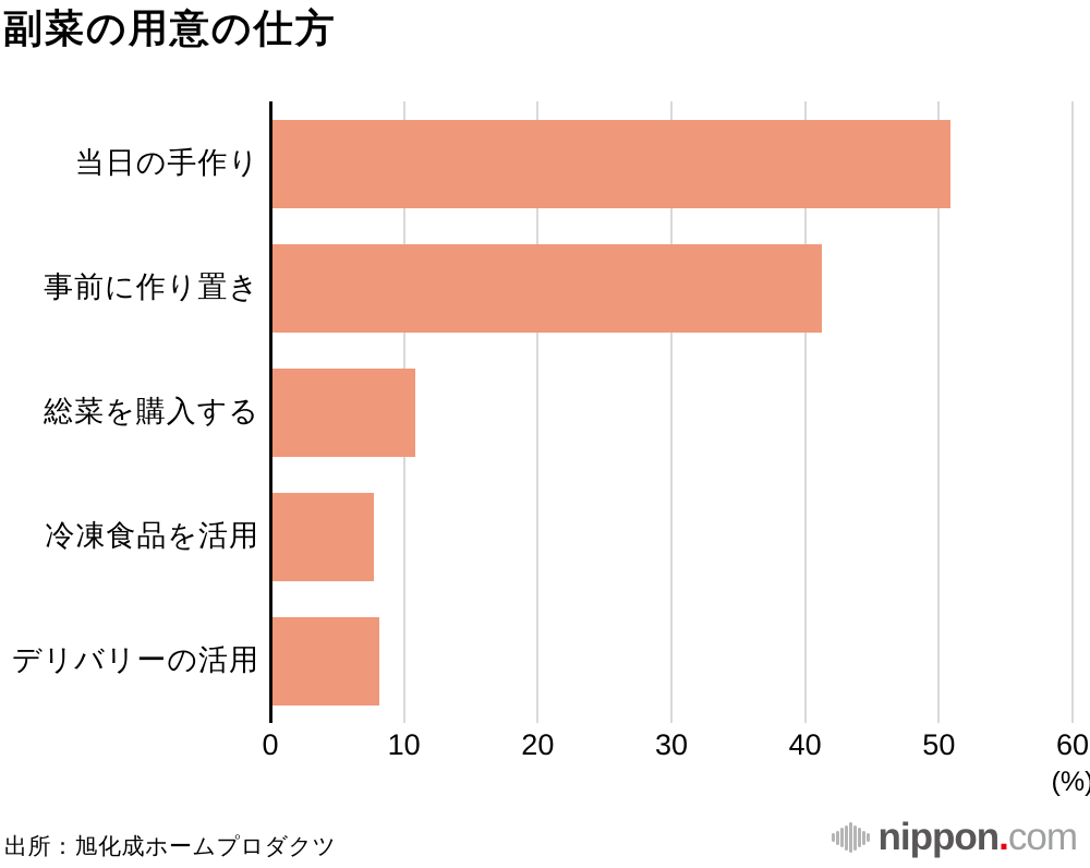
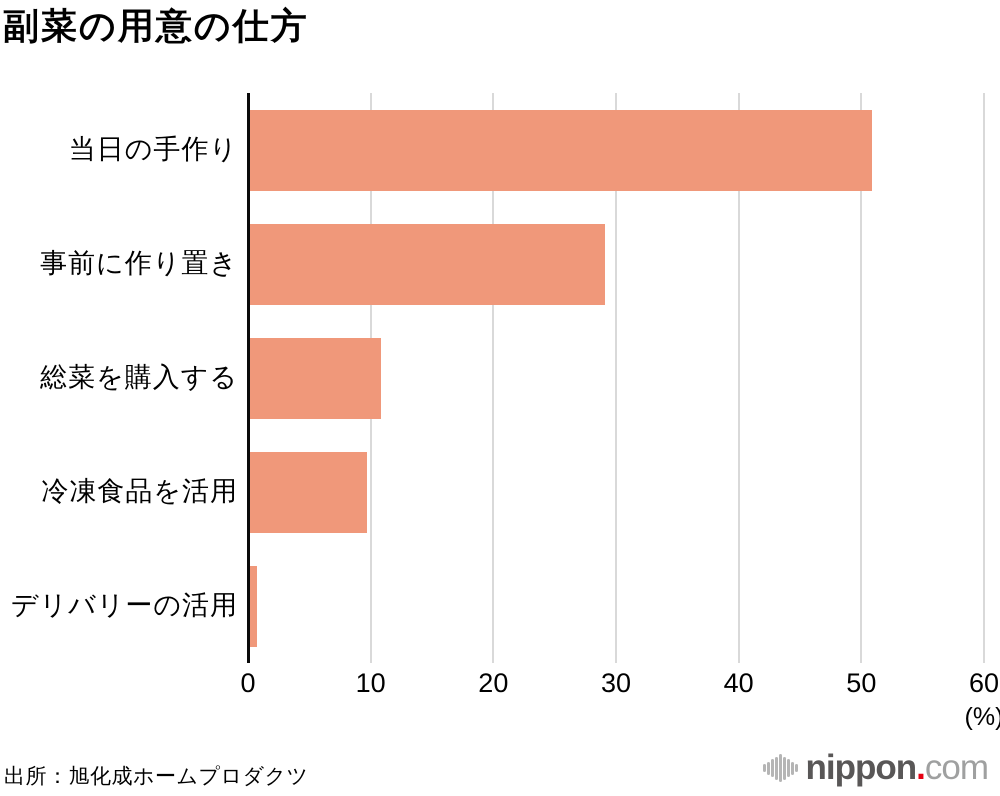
事前に作り置き: 41.1 -> 28.9
冷凍食品を活用: 7.6 -> 9.5
デリバリーの活用: 8.0 -> 0.6
